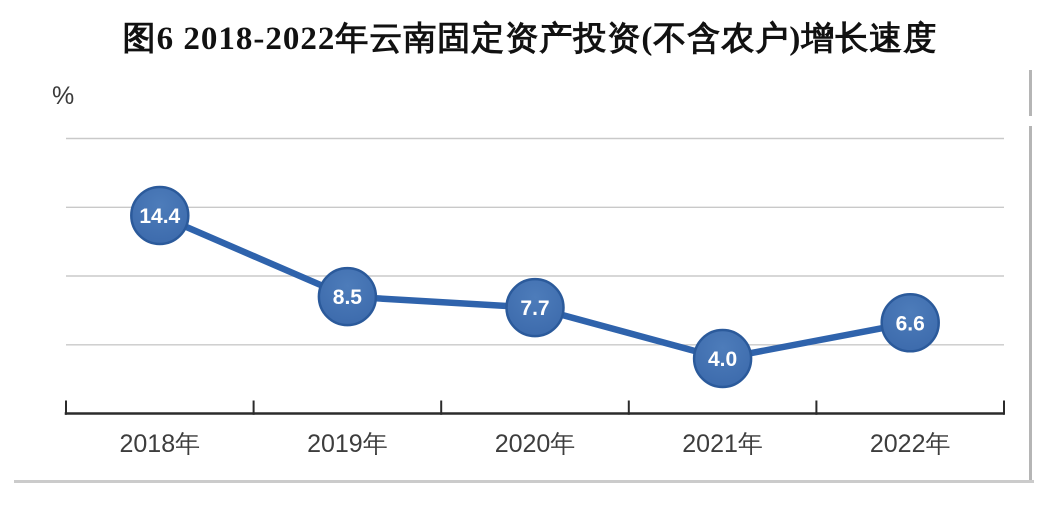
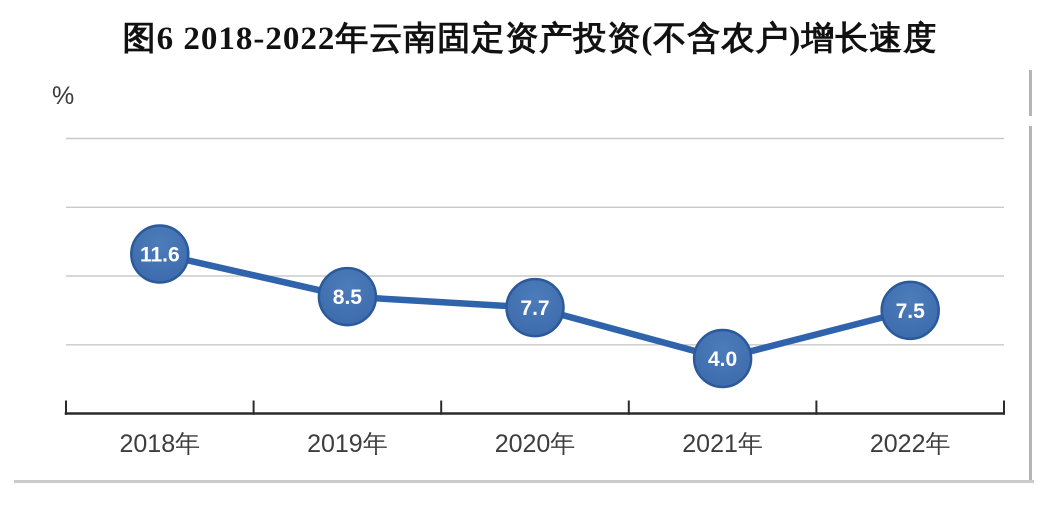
2018年: 14.4 -> 11.6
2022年: 6.6 -> 7.5
